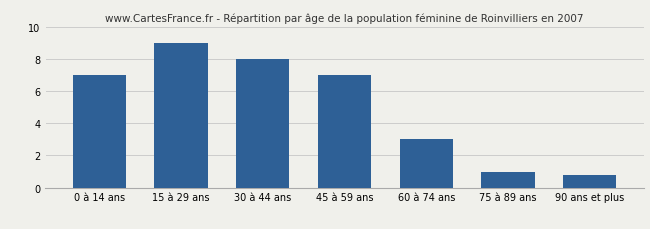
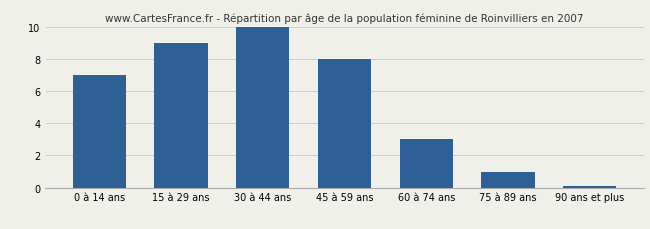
30 à 44 ans: 8.0 -> 10.0
45 à 59 ans: 7.0 -> 8.0
90 ans et plus: 0.8 -> 0.1
